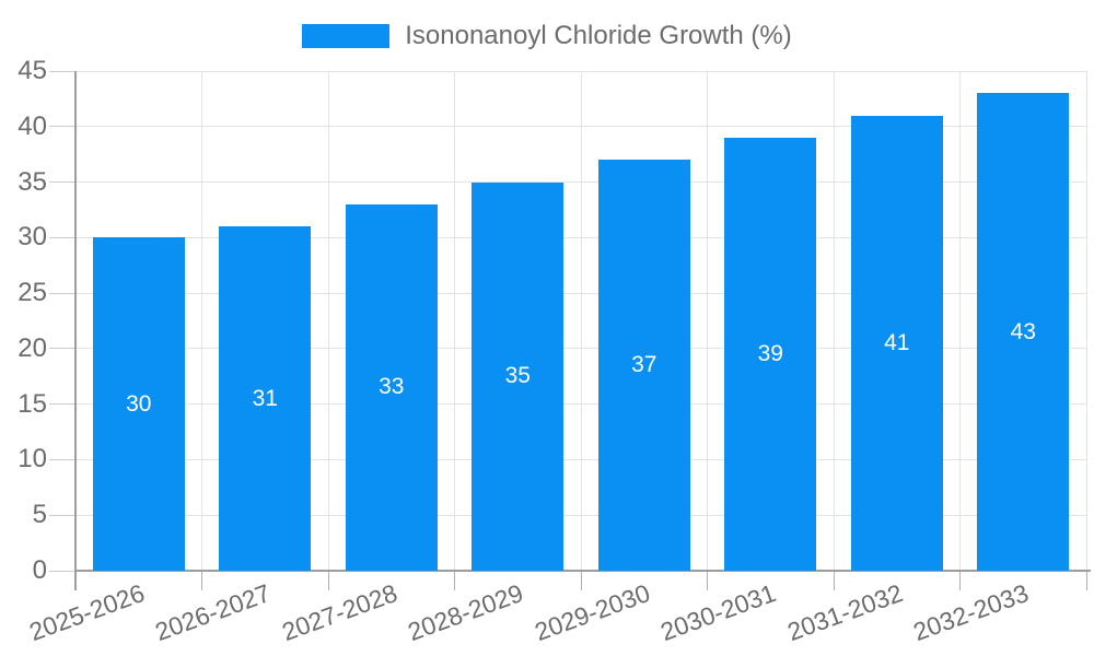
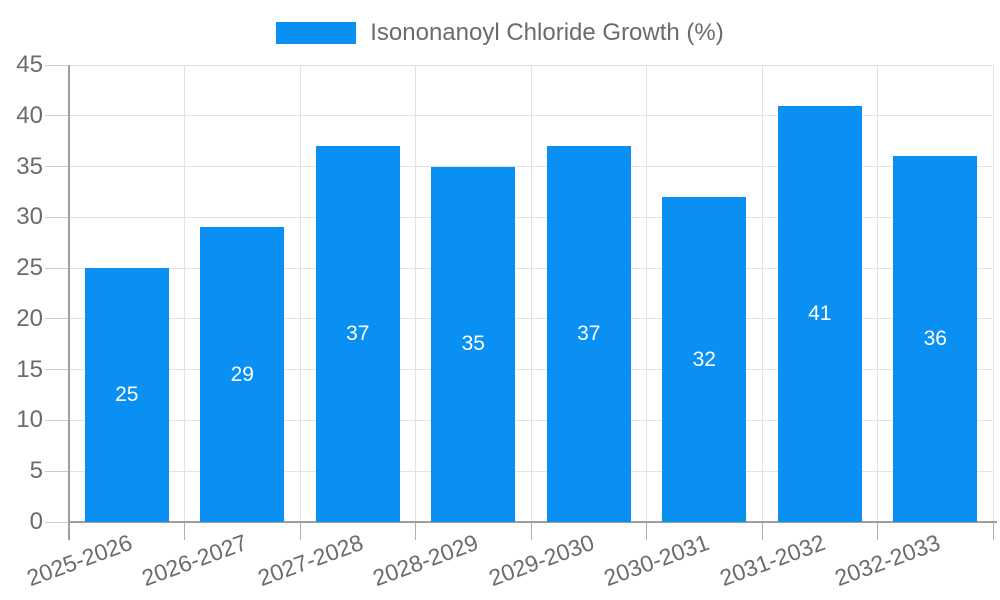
2025-2026: 30 -> 25
2026-2027: 31 -> 29
2027-2028: 33 -> 37
2030-2031: 39 -> 32
2032-2033: 43 -> 36
